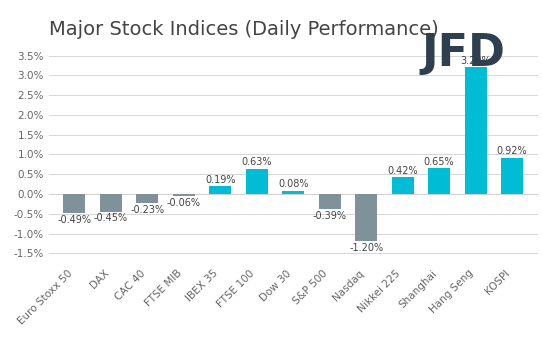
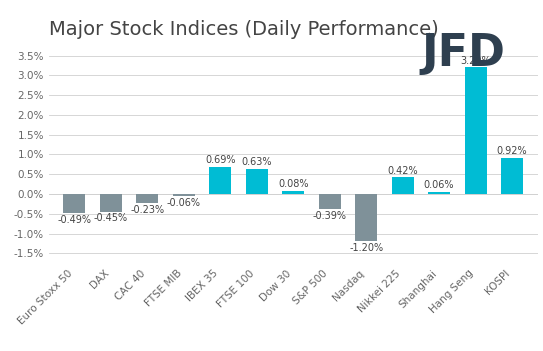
IBEX 35: 0.19% -> 0.69%
Shanghai: 0.65% -> 0.06%
